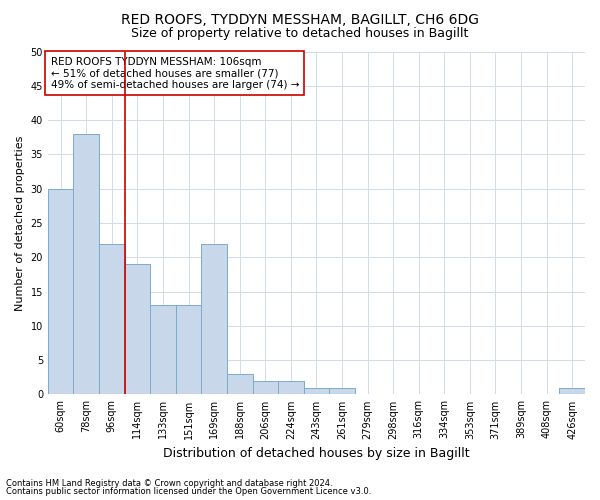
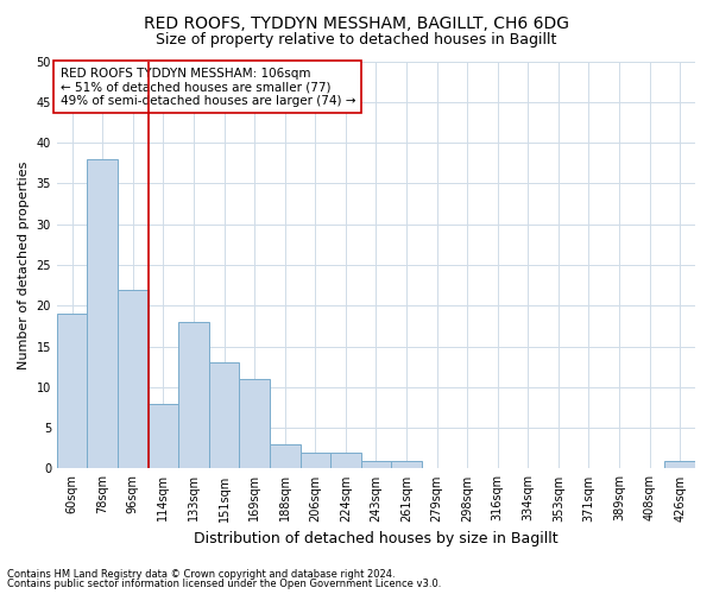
60sqm: 30 -> 19
114sqm: 19 -> 8
133sqm: 13 -> 18
169sqm: 22 -> 11
